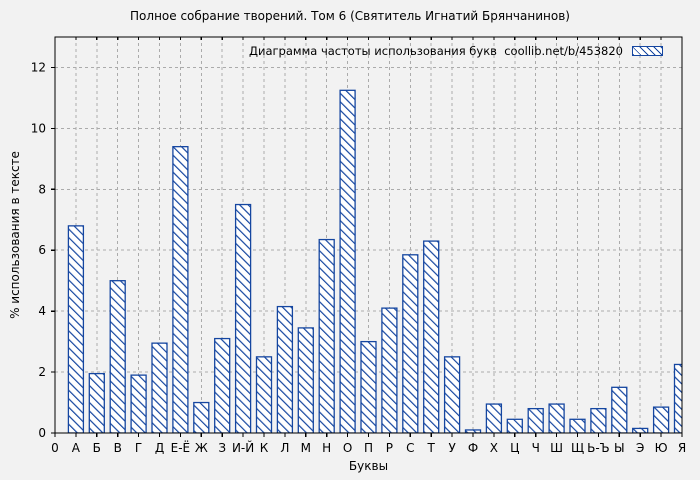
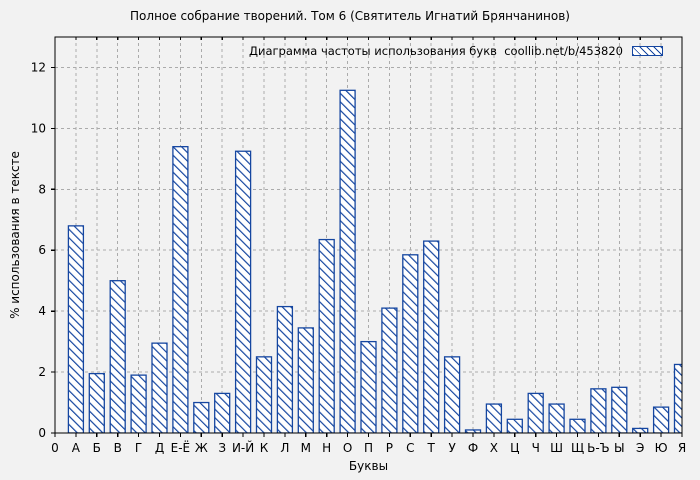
З: 3.1 -> 1.3
И-Й: 7.5 -> 9.2
Ч: 0.8 -> 1.3
Ь-Ъ: 0.8 -> 1.4
